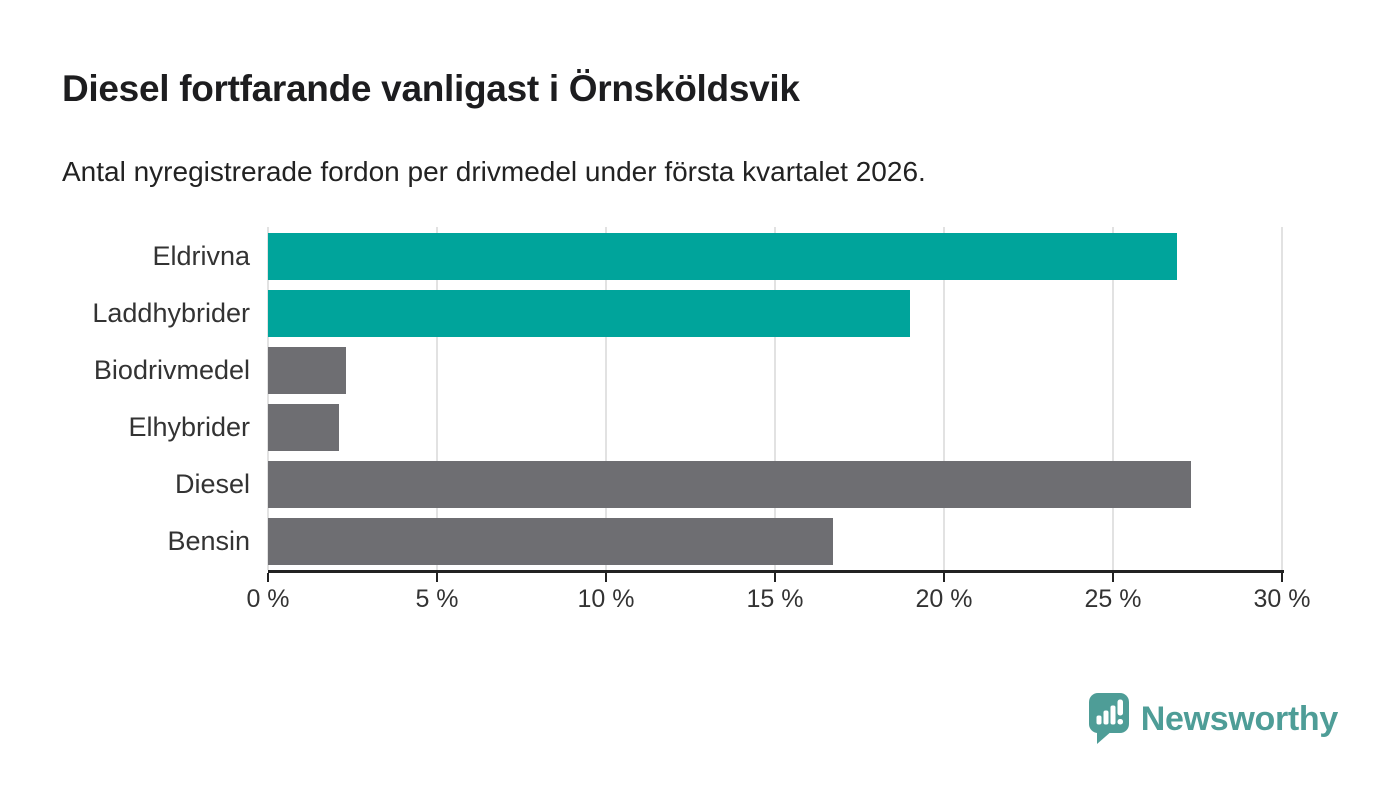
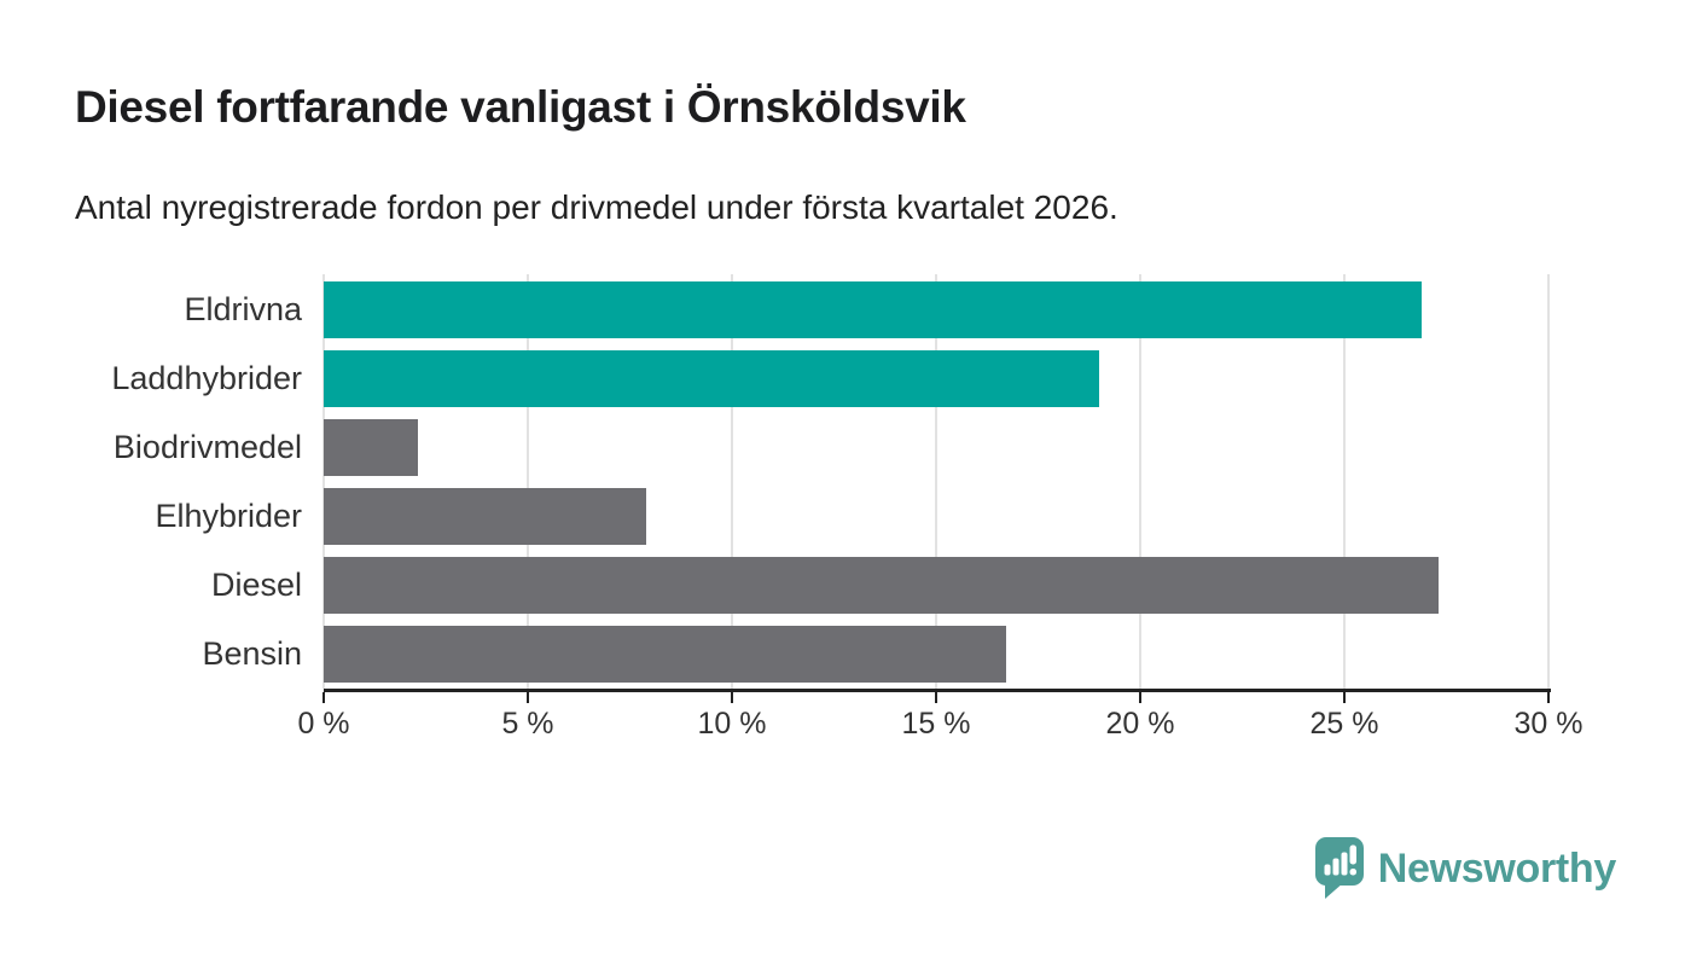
Elhybrider: 2.1% -> 7.9%
